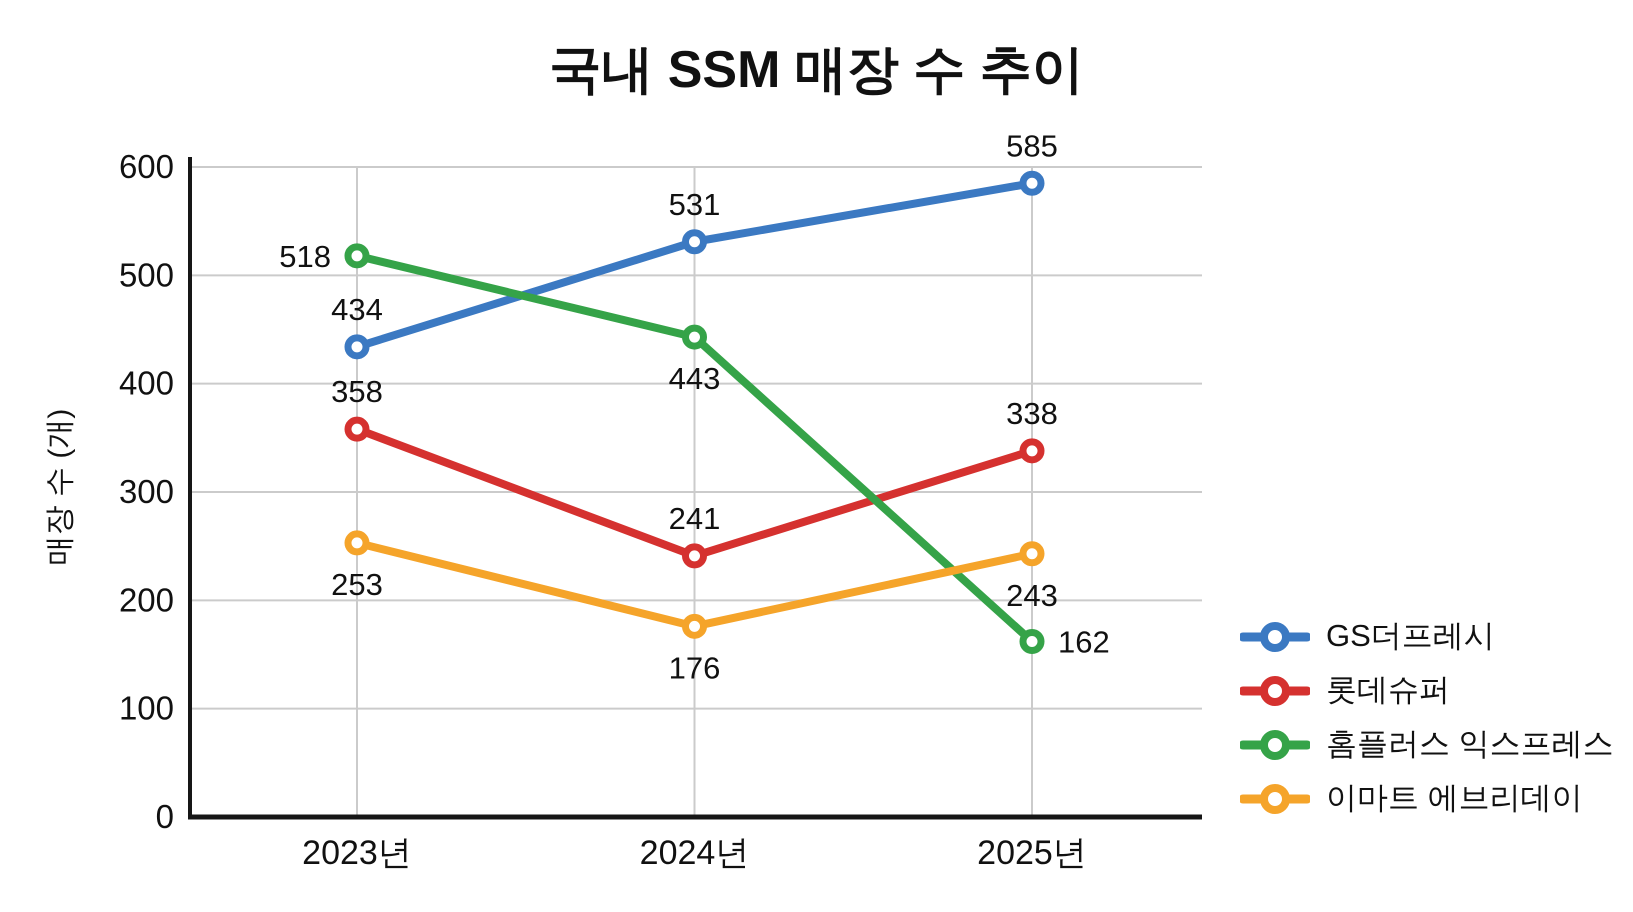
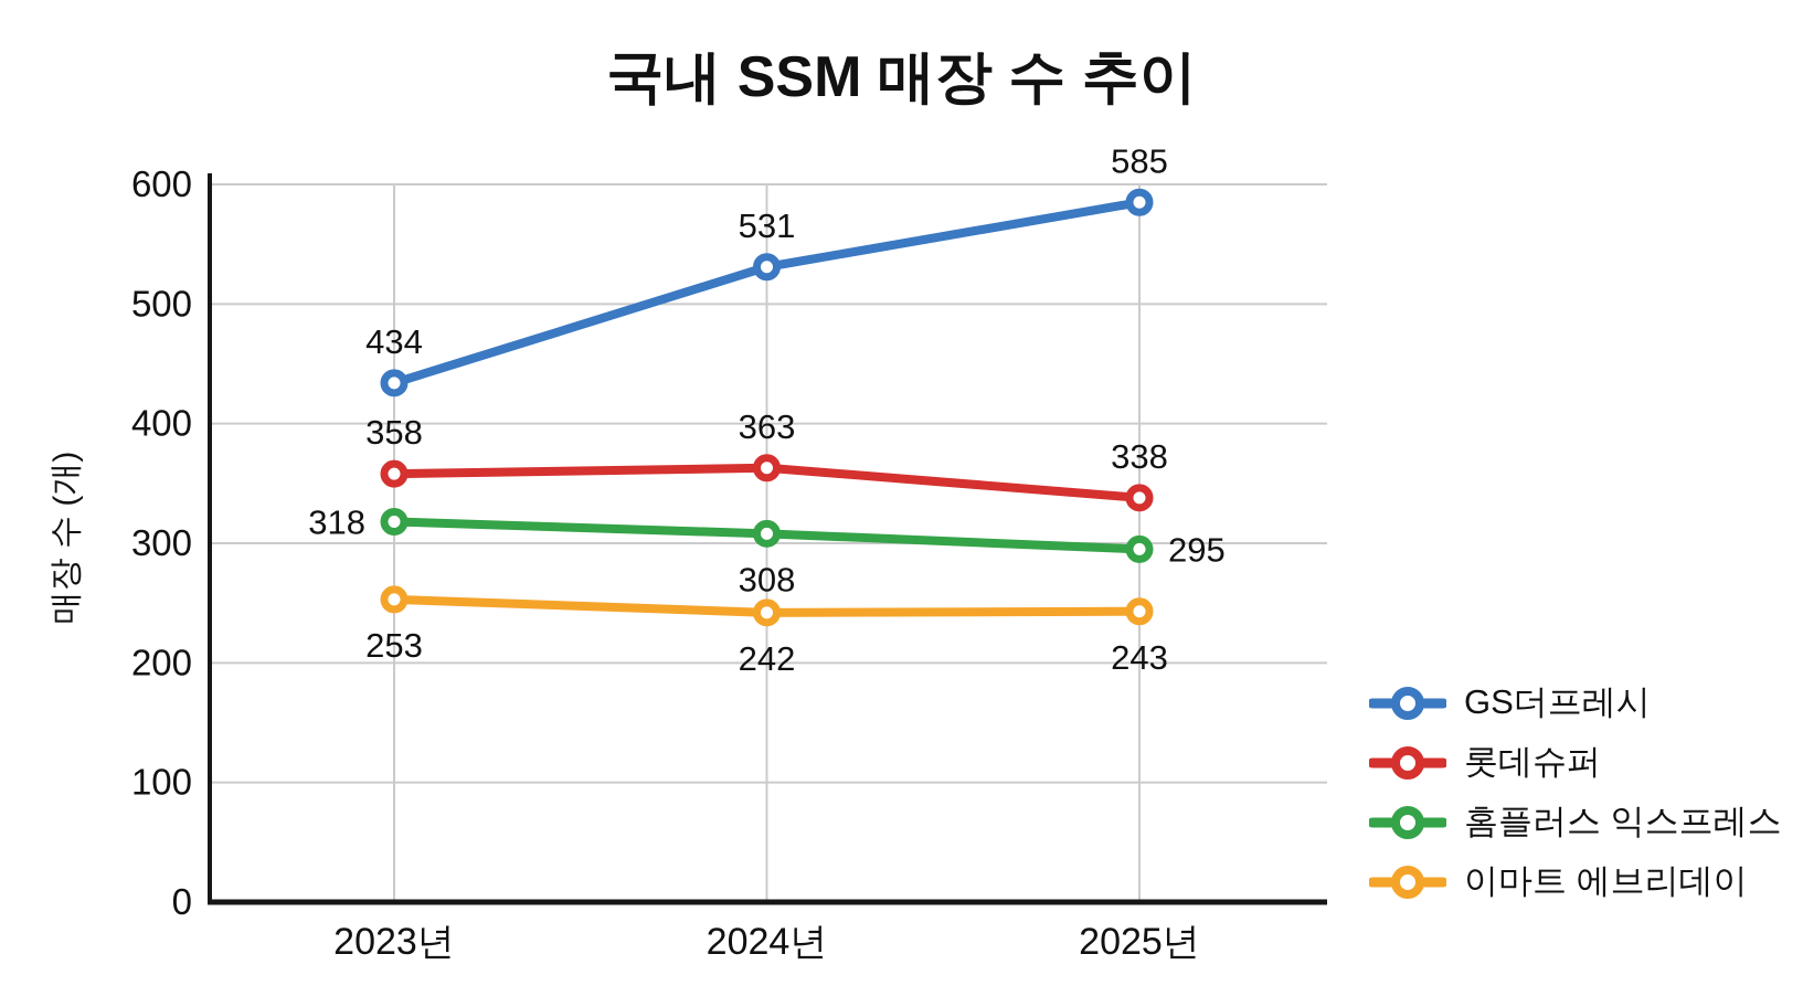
홈플러스 익스프레스/2023년: 518 -> 318
롯데슈퍼/2024년: 241 -> 363
홈플러스 익스프레스/2024년: 443 -> 308
이마트 에브리데이/2024년: 176 -> 242
홈플러스 익스프레스/2025년: 162 -> 295
